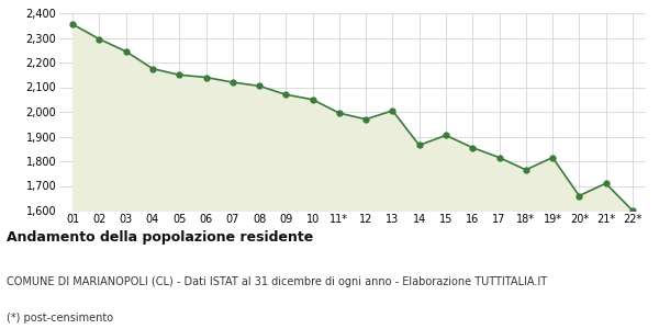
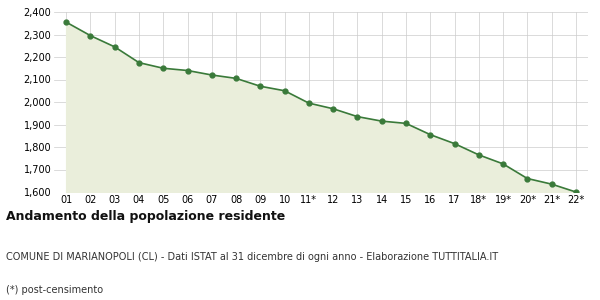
13: 2,005 -> 1,935
14: 1,865 -> 1,915
19*: 1,815 -> 1,725
21*: 1,710 -> 1,635
